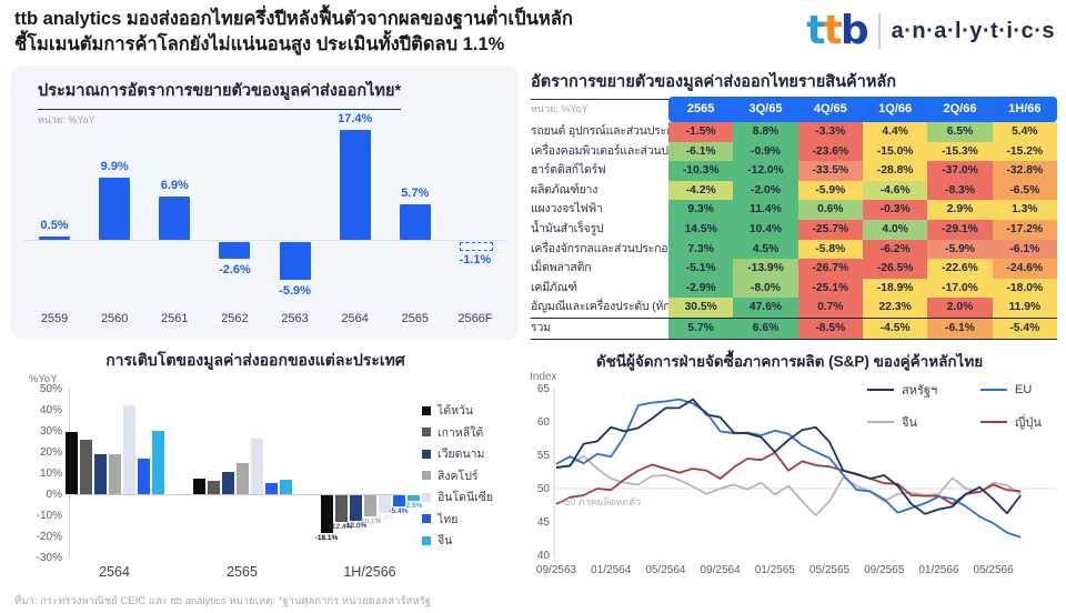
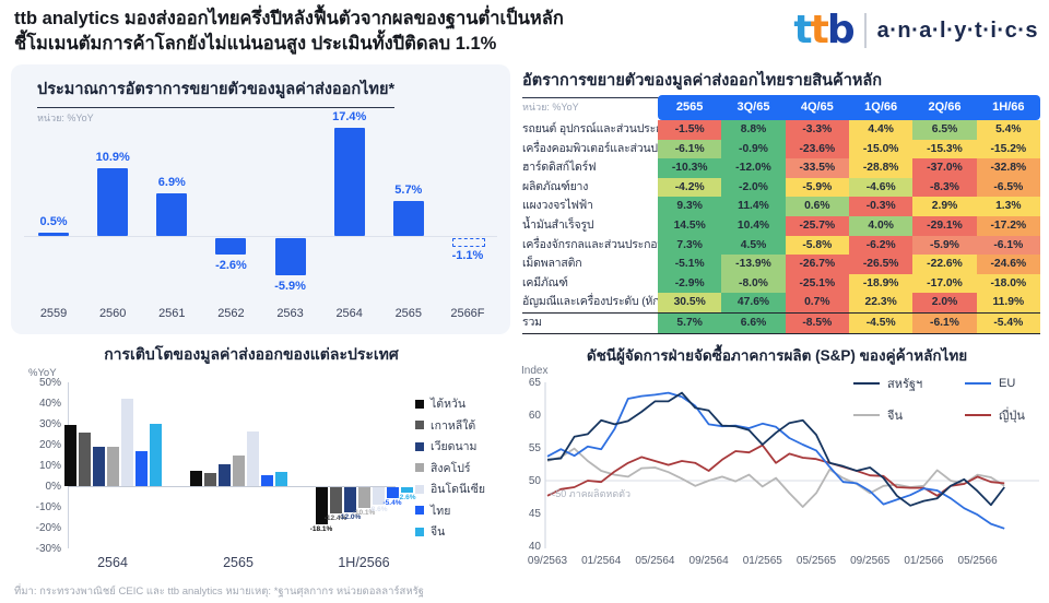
ประมาณการอัตราการขยายตัวของมูลค่าส่งออกไทย*/2560: 9.9% -> 10.9%
